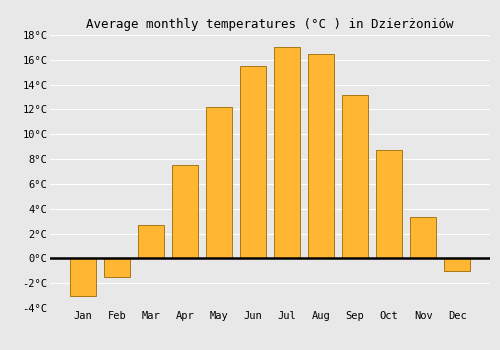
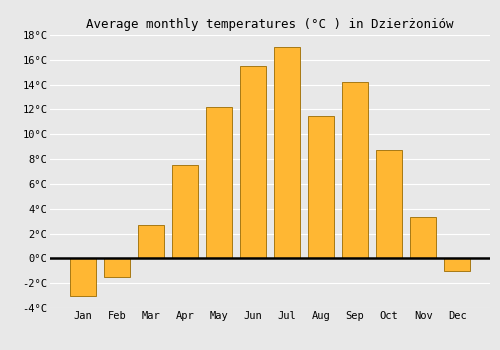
Aug: 16.5°C -> 11.5°C
Sep: 13.2°C -> 14.2°C
